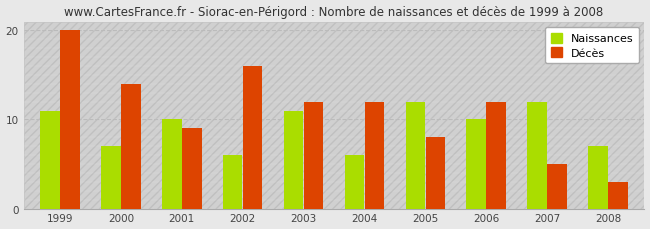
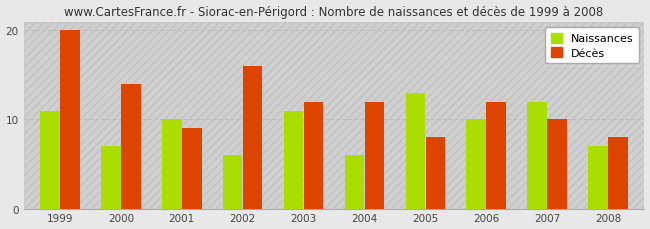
Naissances/2005: 12 -> 13
Décès/2007: 5 -> 10
Décès/2008: 3 -> 8
